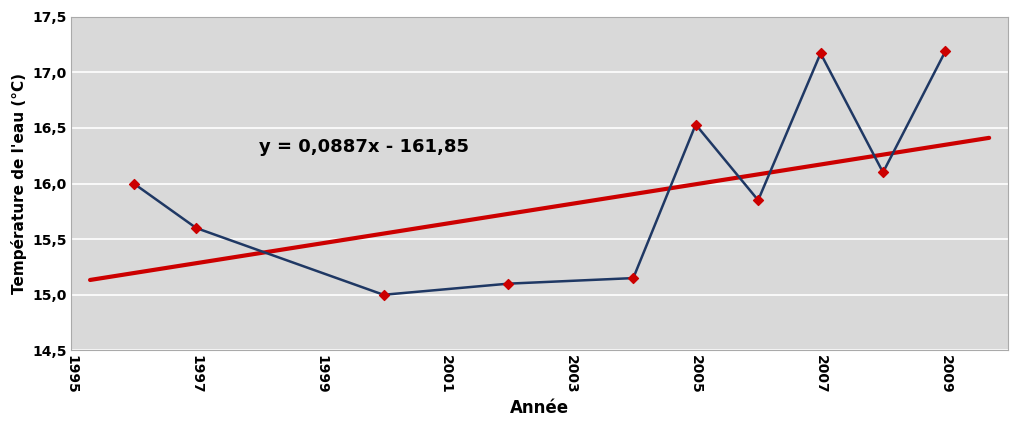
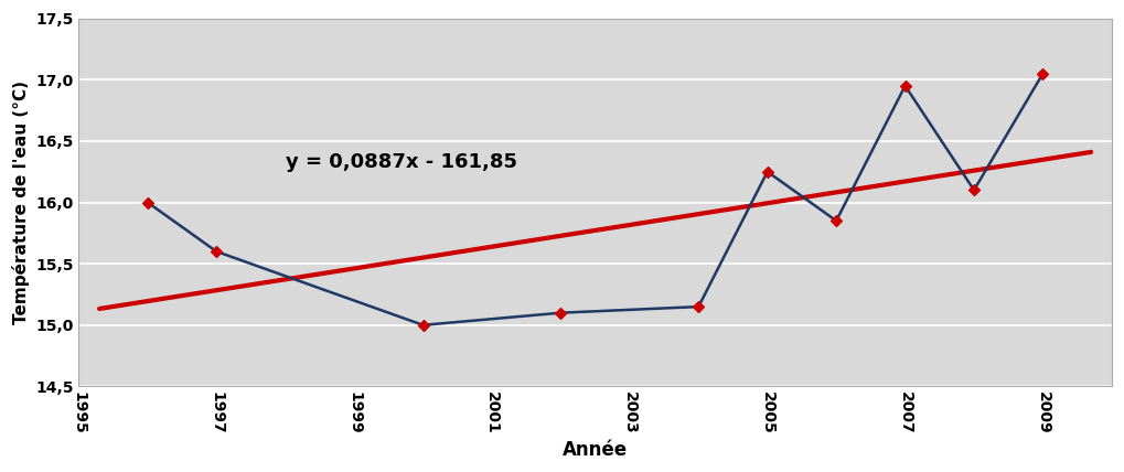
2005: 16,53 -> 16,25
2007: 17,17 -> 16,95
2009: 17,19 -> 17,05
